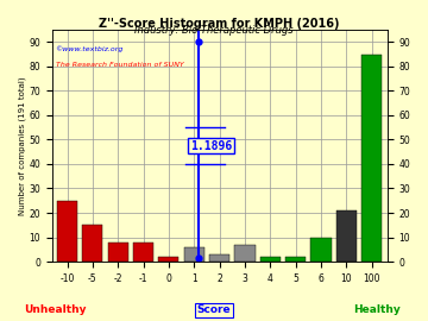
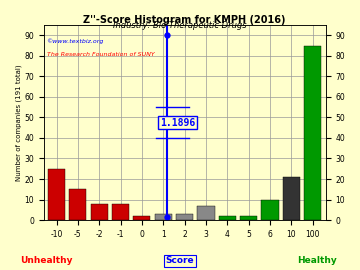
1: 6 -> 3
